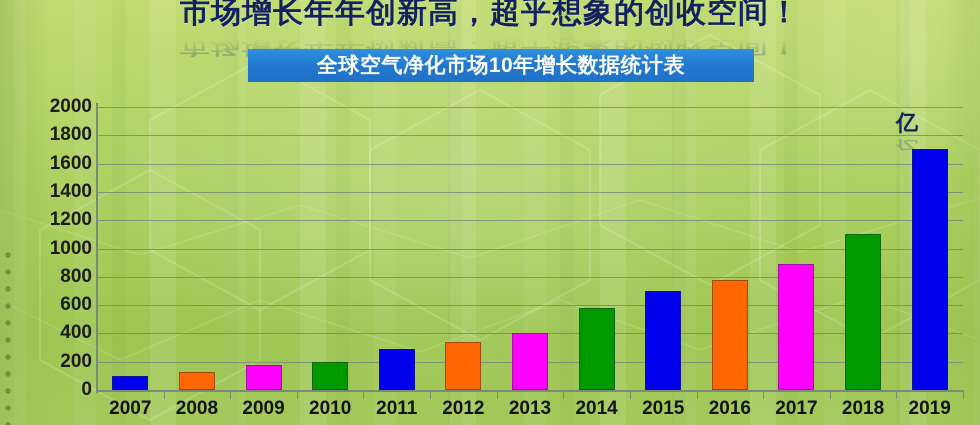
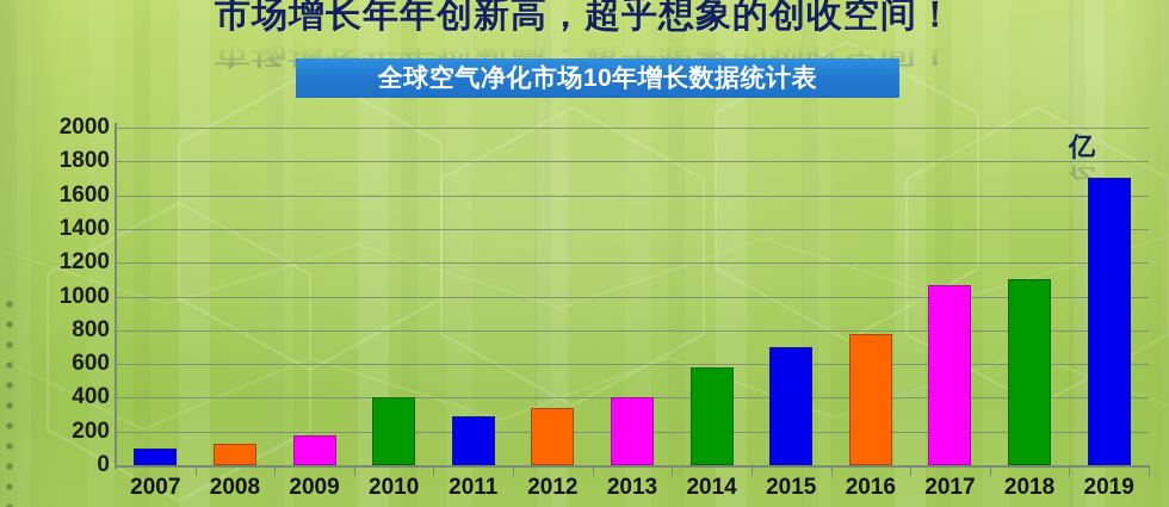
2010: 200 -> 400
2017: 890 -> 1070
